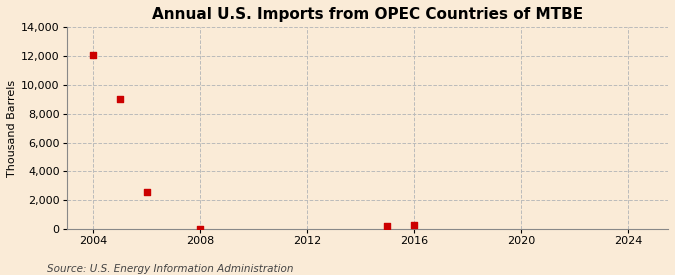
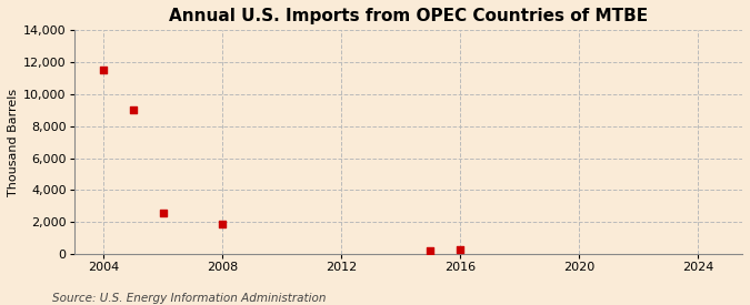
2004: 12,100 -> 11,500
2008: 0 -> 1,900
